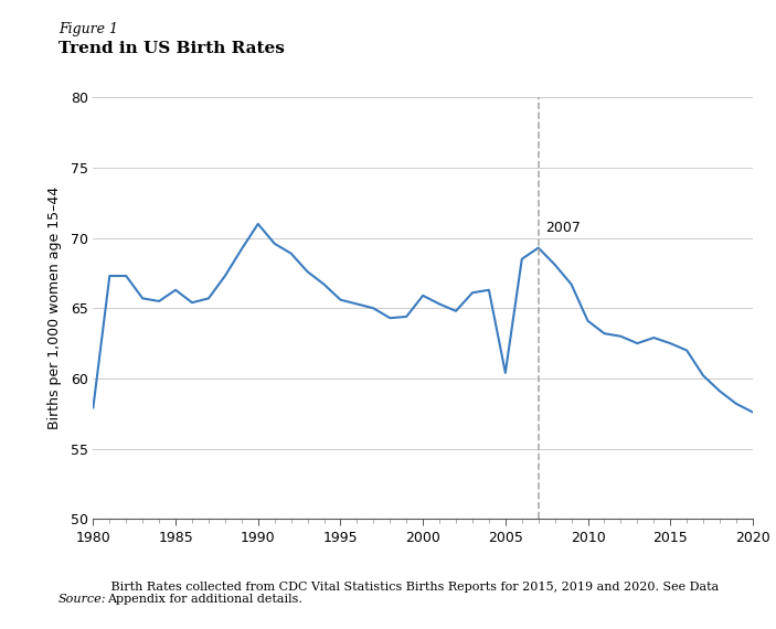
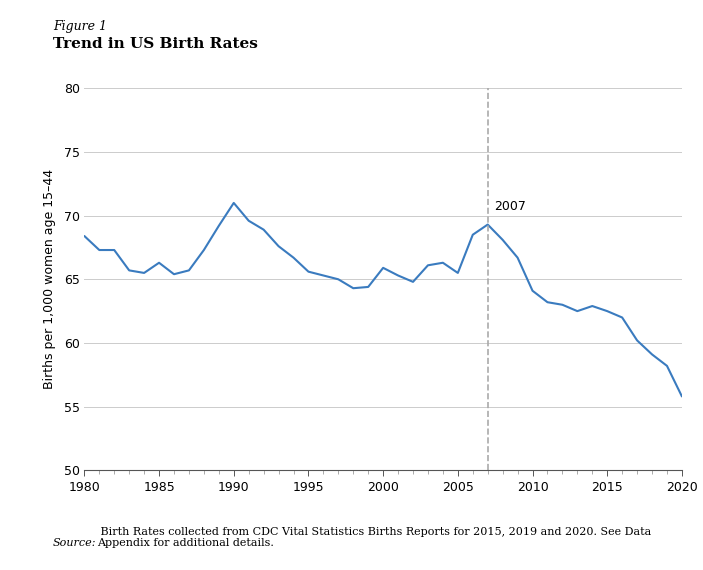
1980: 57.9 -> 68.4
2005: 60.4 -> 65.5
2020: 57.6 -> 55.8
